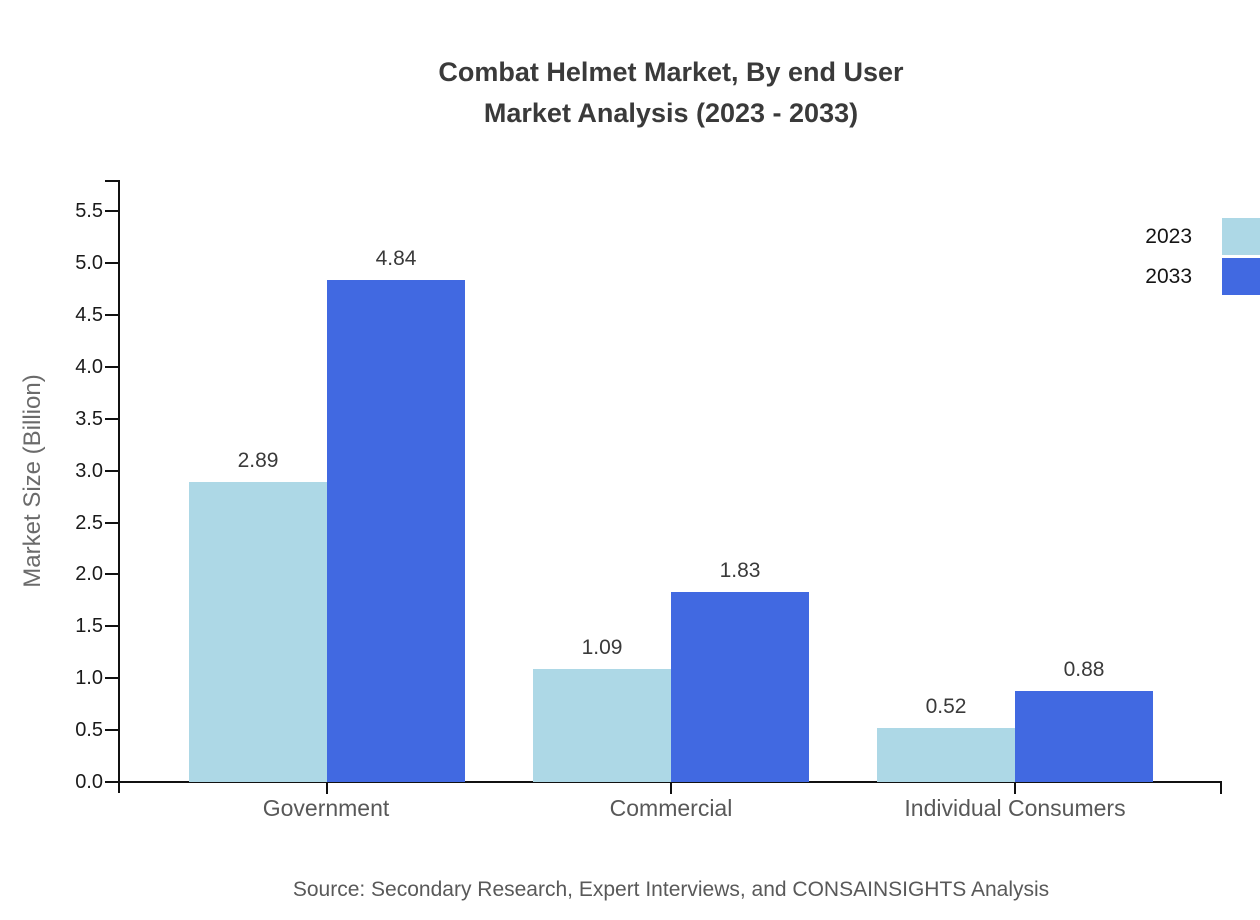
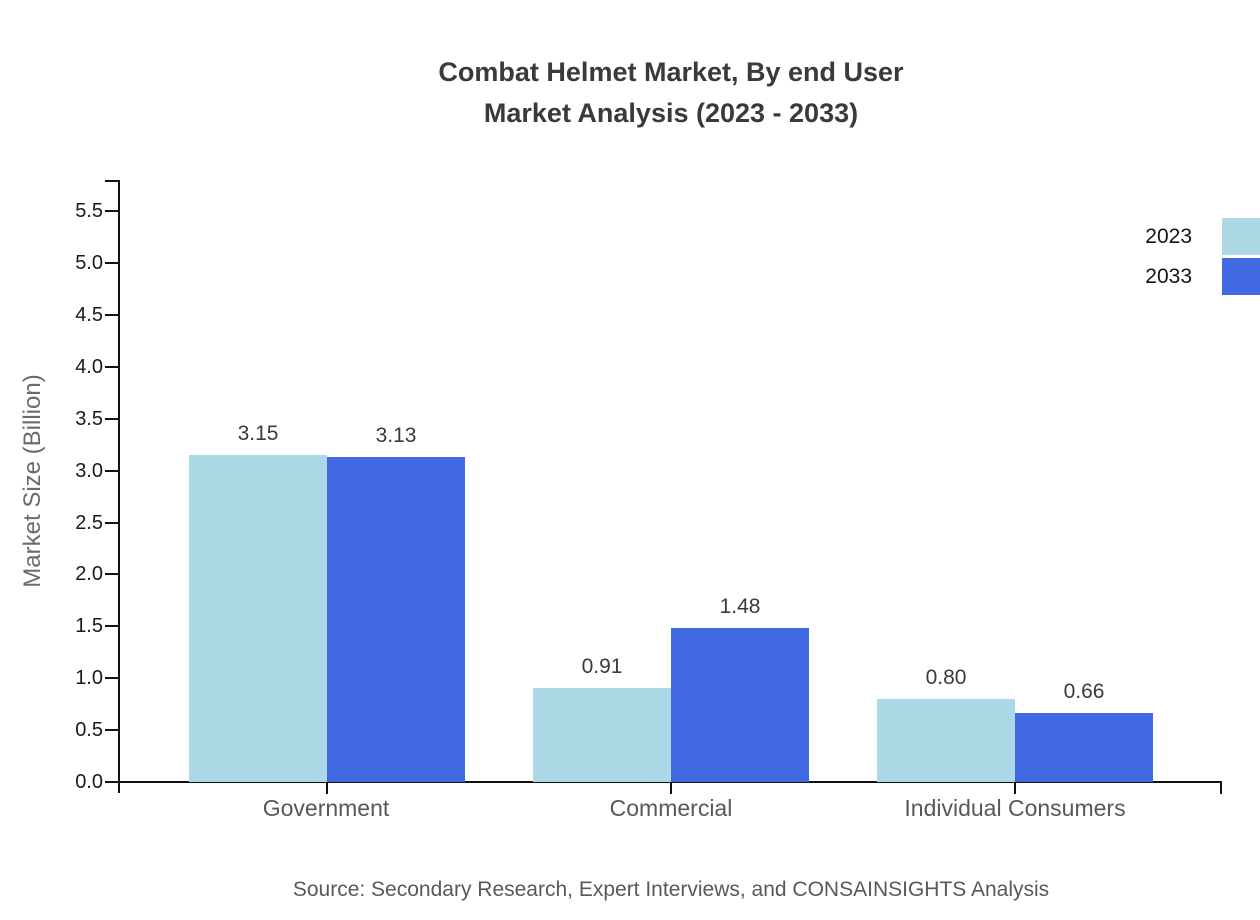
2023/Government: 2.89 -> 3.15
2033/Government: 4.84 -> 3.13
2023/Commercial: 1.09 -> 0.91
2033/Commercial: 1.83 -> 1.48
2023/Individual Consumers: 0.52 -> 0.80
2033/Individual Consumers: 0.88 -> 0.66
